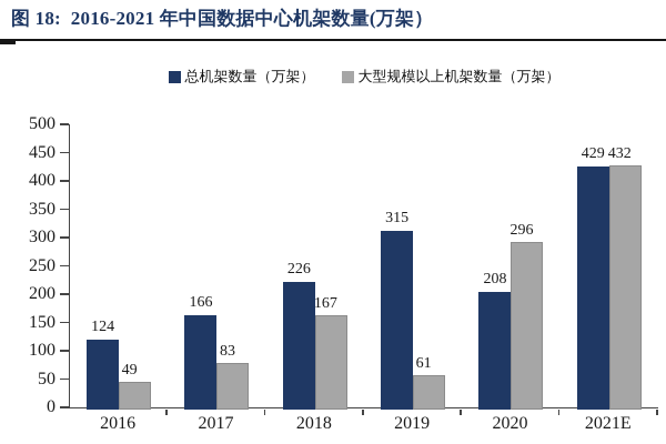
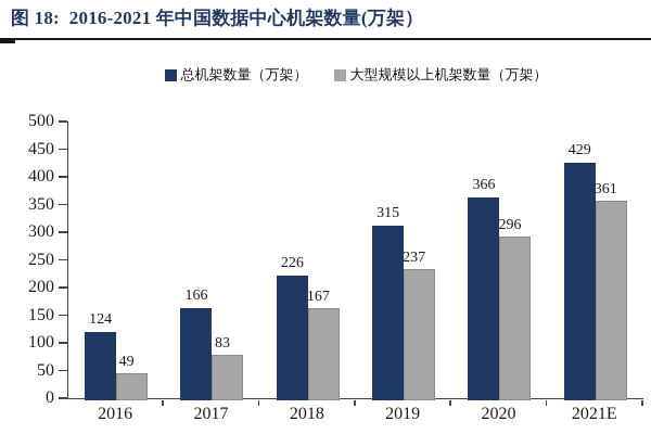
大型规模以上机架数量（万架）/2019: 61 -> 237
总机架数量（万架）/2020: 208 -> 366
大型规模以上机架数量（万架）/2021E: 432 -> 361
